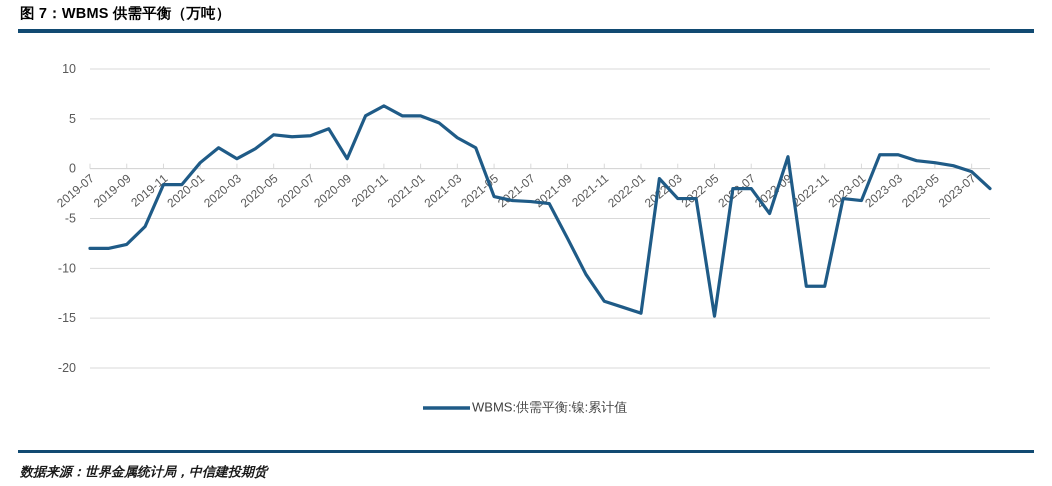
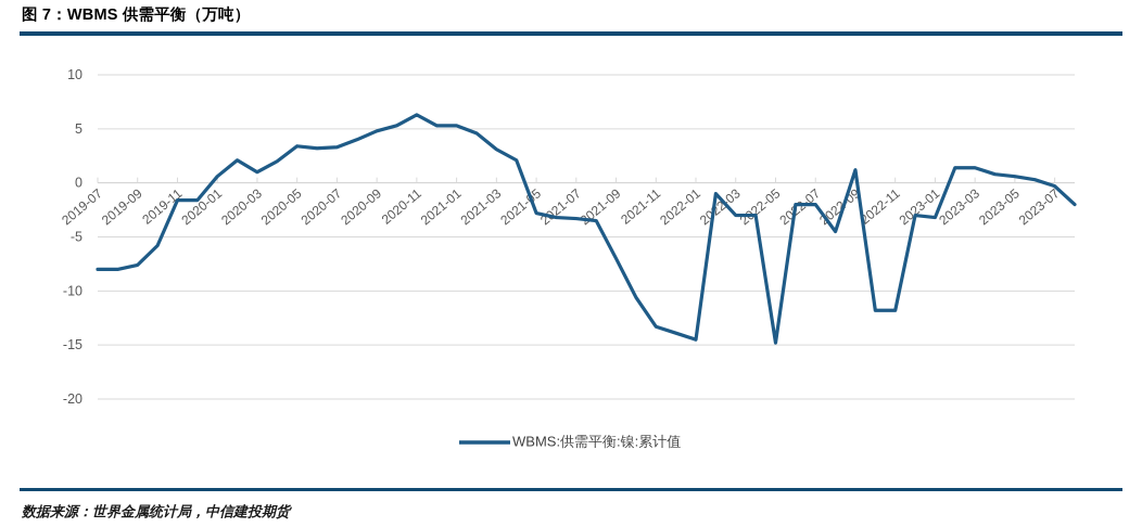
2020-09: 1 -> 5
